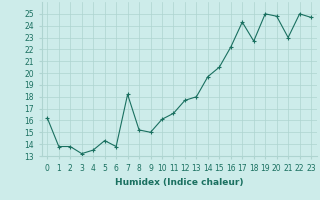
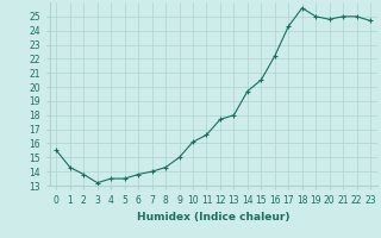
0: 16.2 -> 15.5
1: 13.8 -> 14.3
5: 14.3 -> 13.5
7: 18.2 -> 14.0
8: 15.2 -> 14.3
18: 22.7 -> 25.6
21: 23.0 -> 25.0
